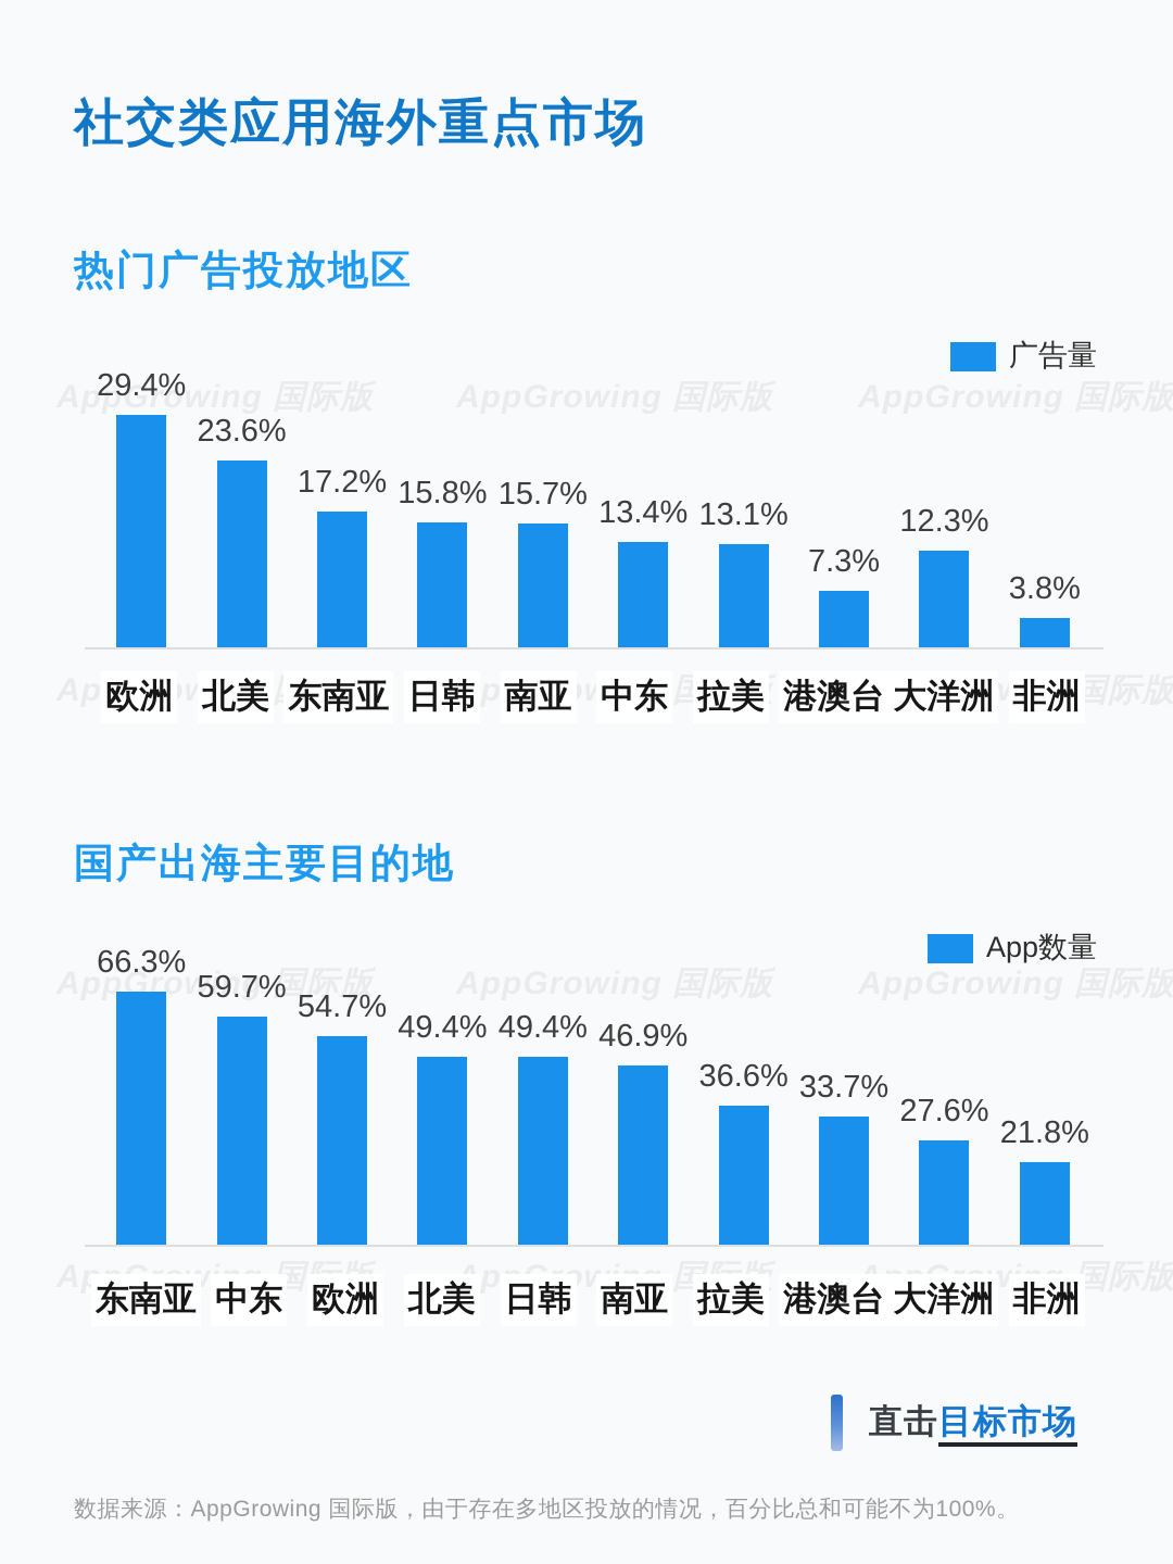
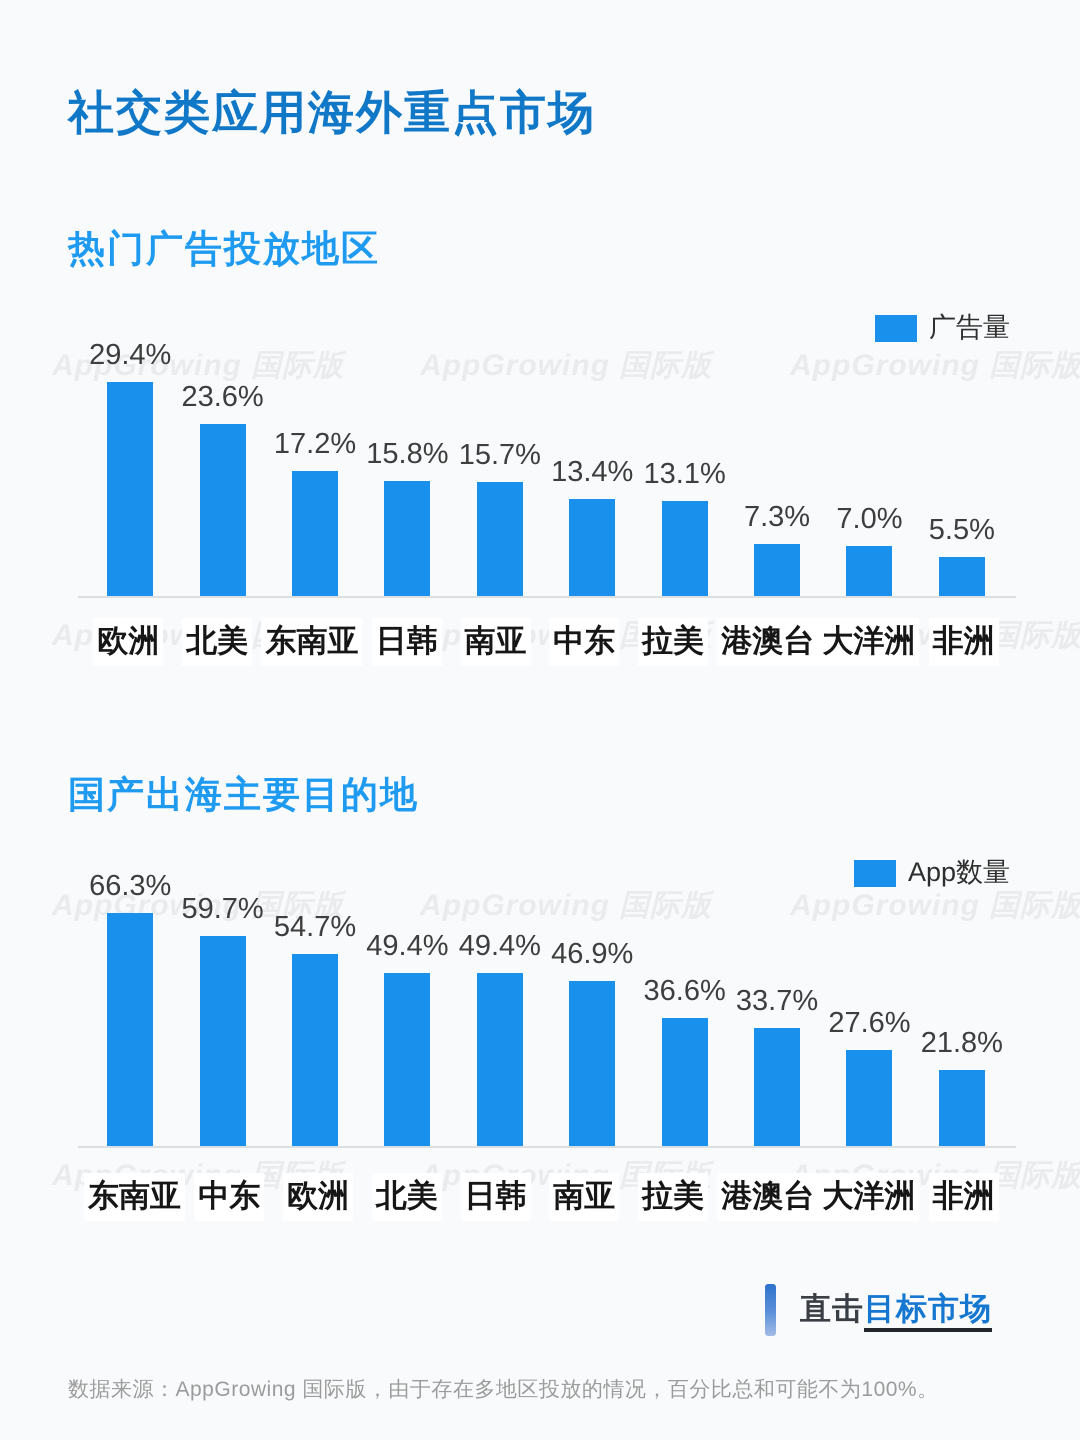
热门广告投放地区/大洋洲: 12.3% -> 7.0%
热门广告投放地区/非洲: 3.8% -> 5.5%
